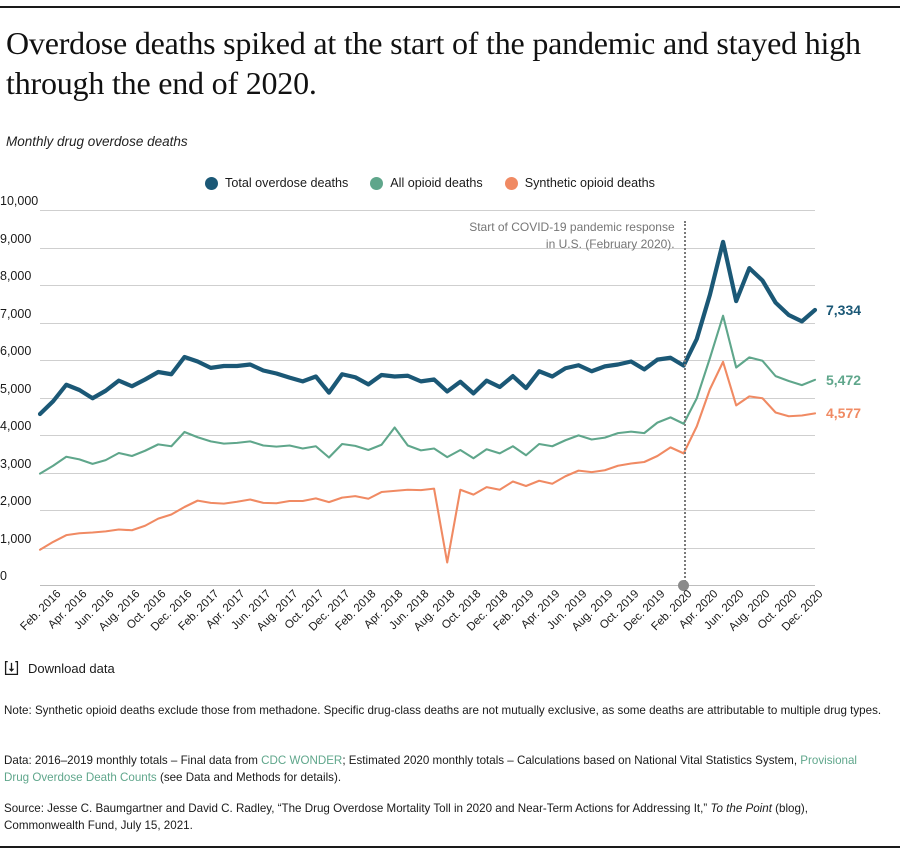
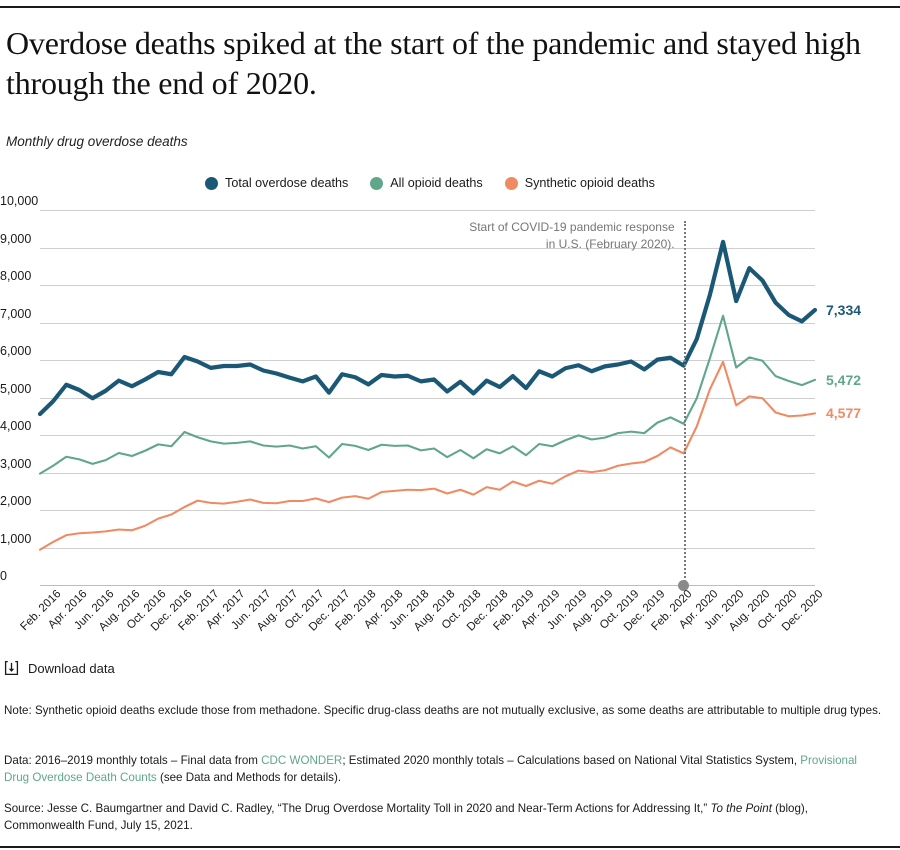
All opioid deaths/Apr. 2018: 4200 -> 3700
Synthetic opioid deaths/Aug. 2018: 600 -> 2400
